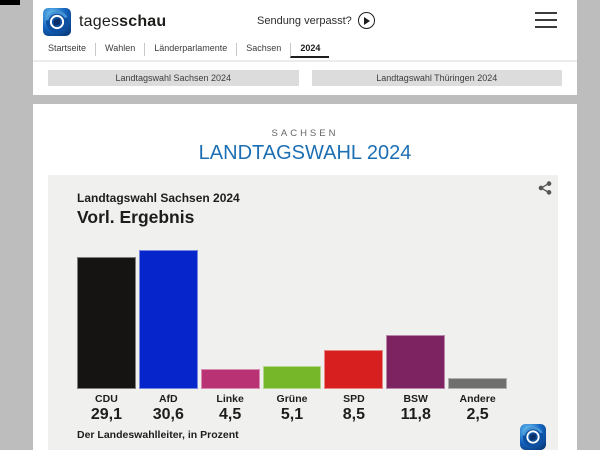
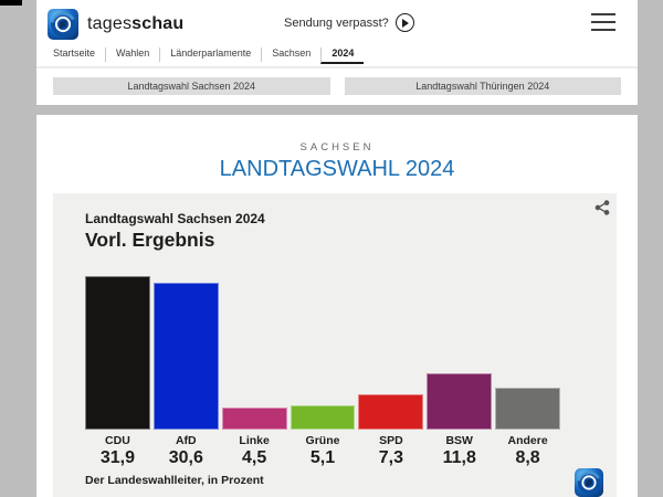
CDU: 29,1 -> 31,9
SPD: 8,5 -> 7,3
Andere: 2,5 -> 8,8
